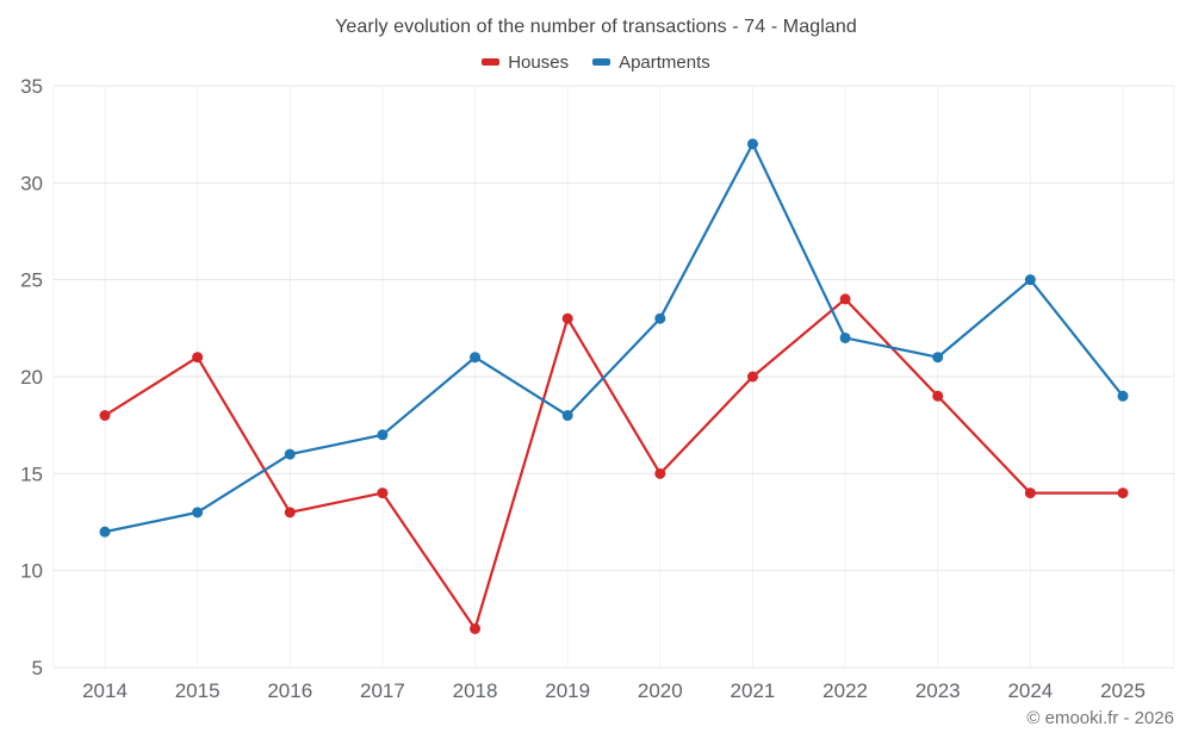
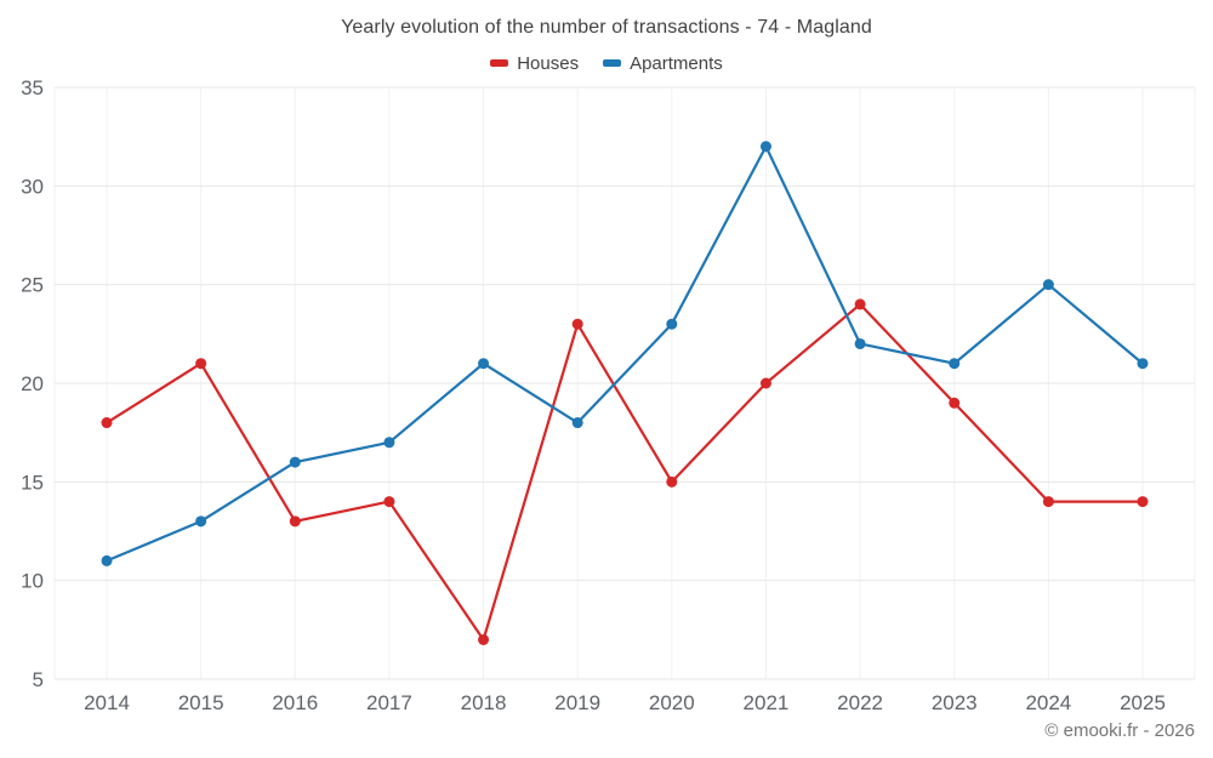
Apartments/2014: 12 -> 11
Apartments/2025: 19 -> 21
